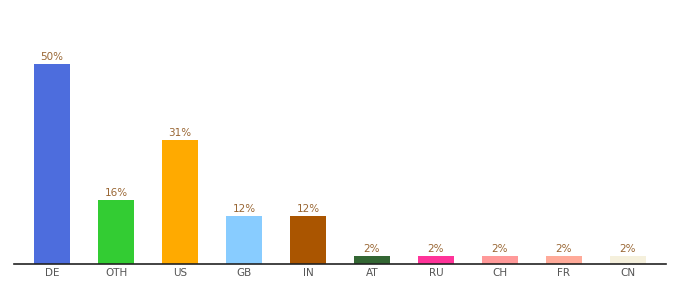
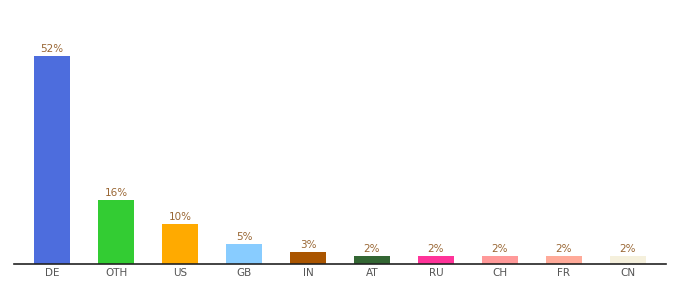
DE: 50% -> 52%
US: 31% -> 10%
GB: 12% -> 5%
IN: 12% -> 3%
